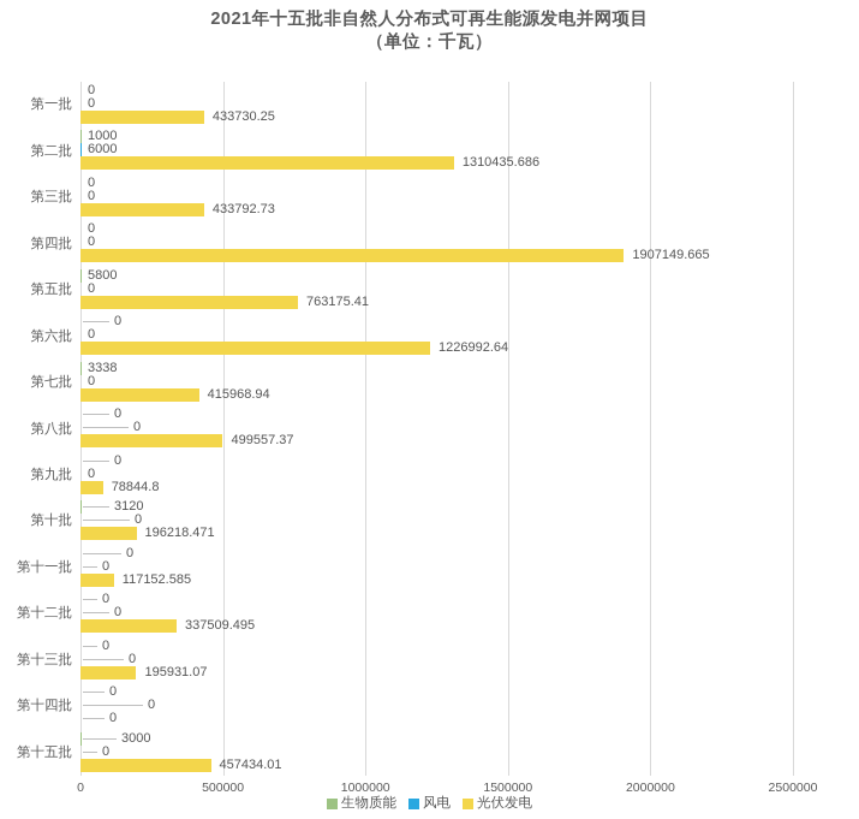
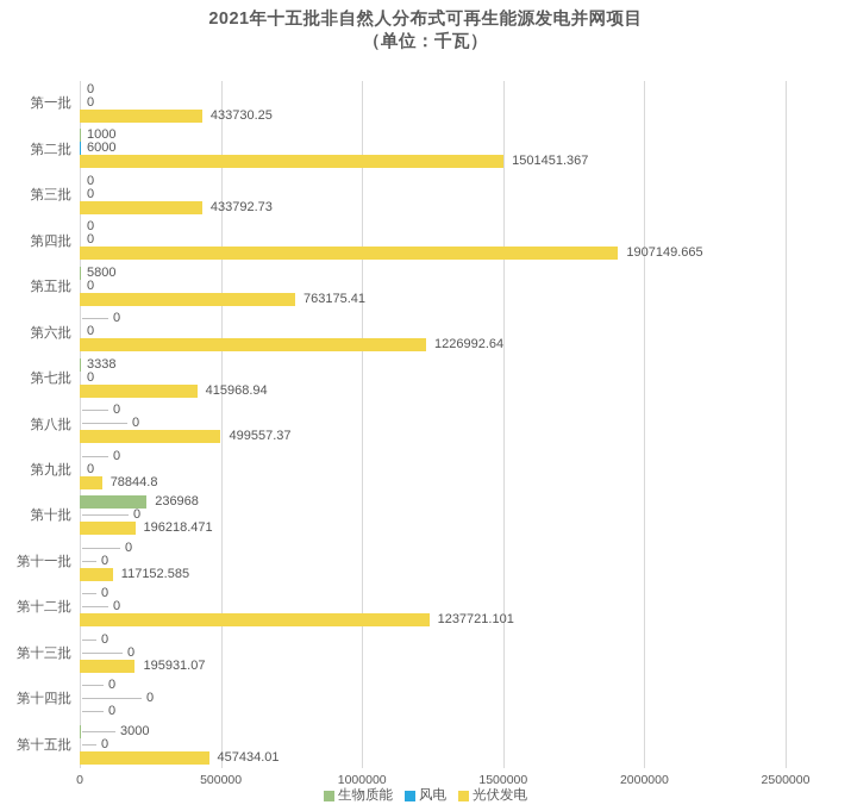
光伏发电/第二批: 1310435.686 -> 1501451.367
生物质能/第十批: 3120 -> 236968
光伏发电/第十二批: 337509.495 -> 1237721.101
